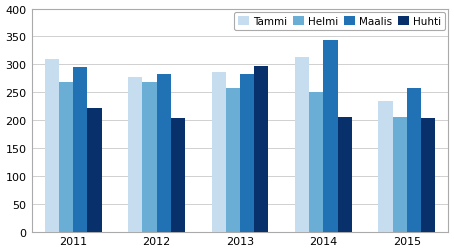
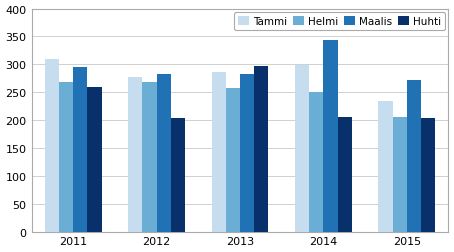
Huhti/2011: 221 -> 260
Tammi/2014: 314 -> 298
Maalis/2015: 258 -> 272
